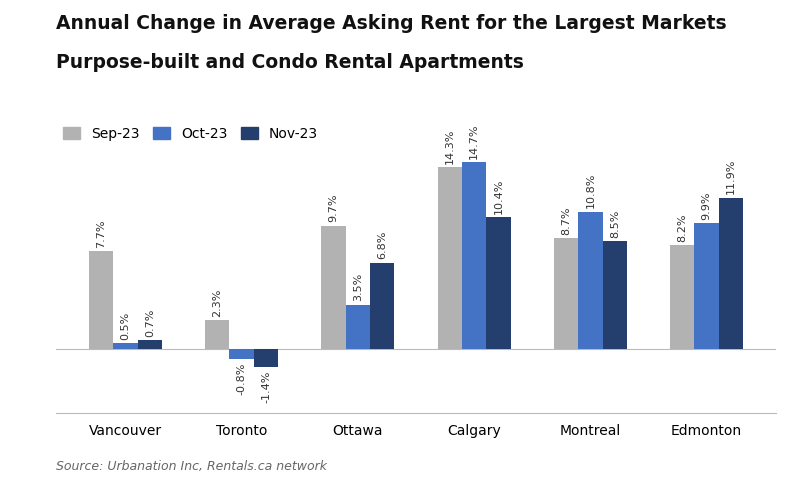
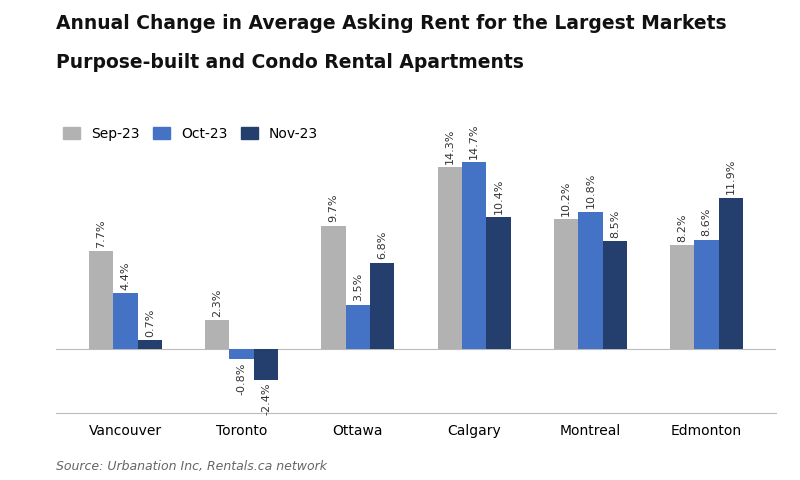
Oct-23/Vancouver: 0.5% -> 4.4%
Nov-23/Toronto: -1.4% -> -2.4%
Sep-23/Montreal: 8.7% -> 10.2%
Oct-23/Edmonton: 9.9% -> 8.6%
